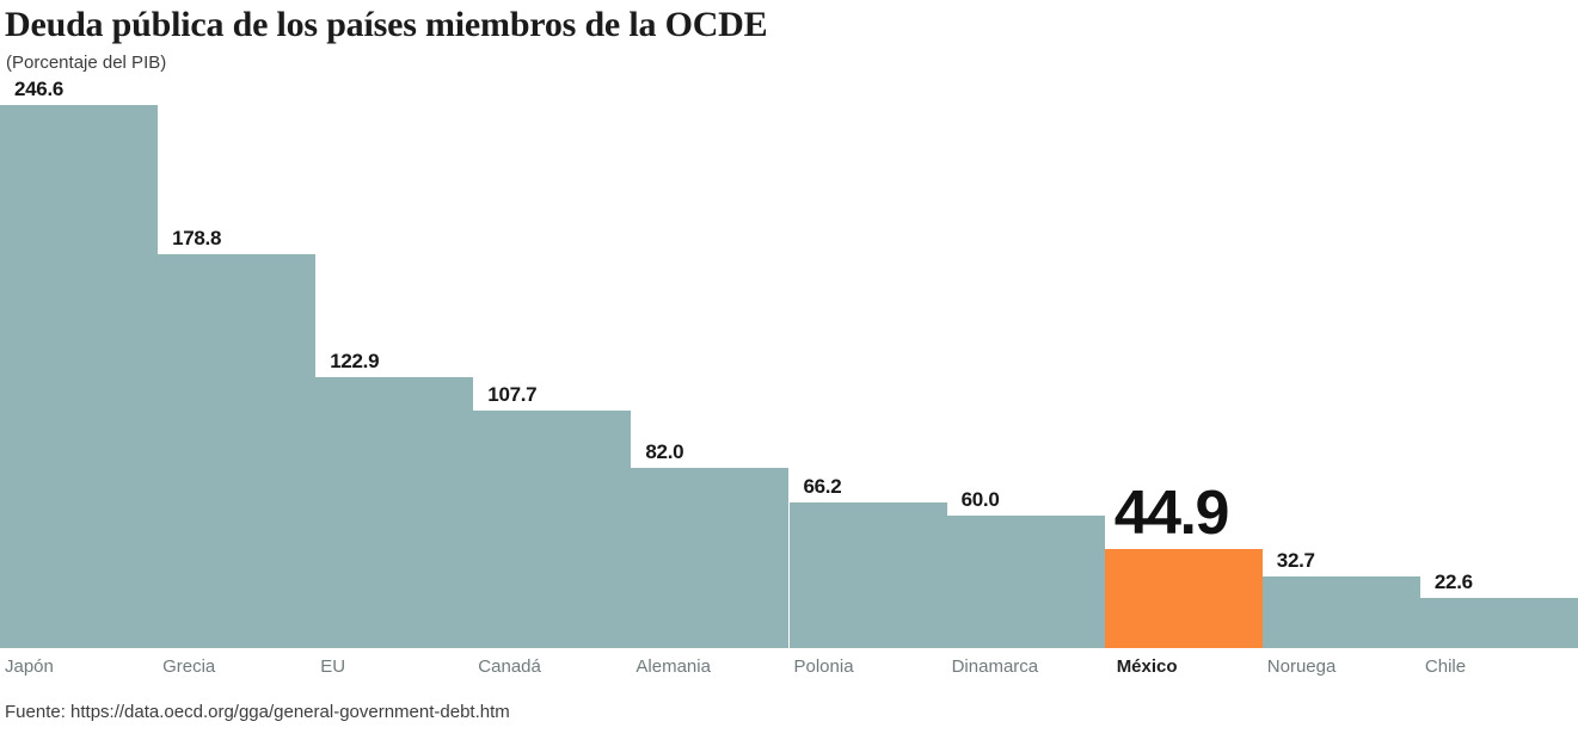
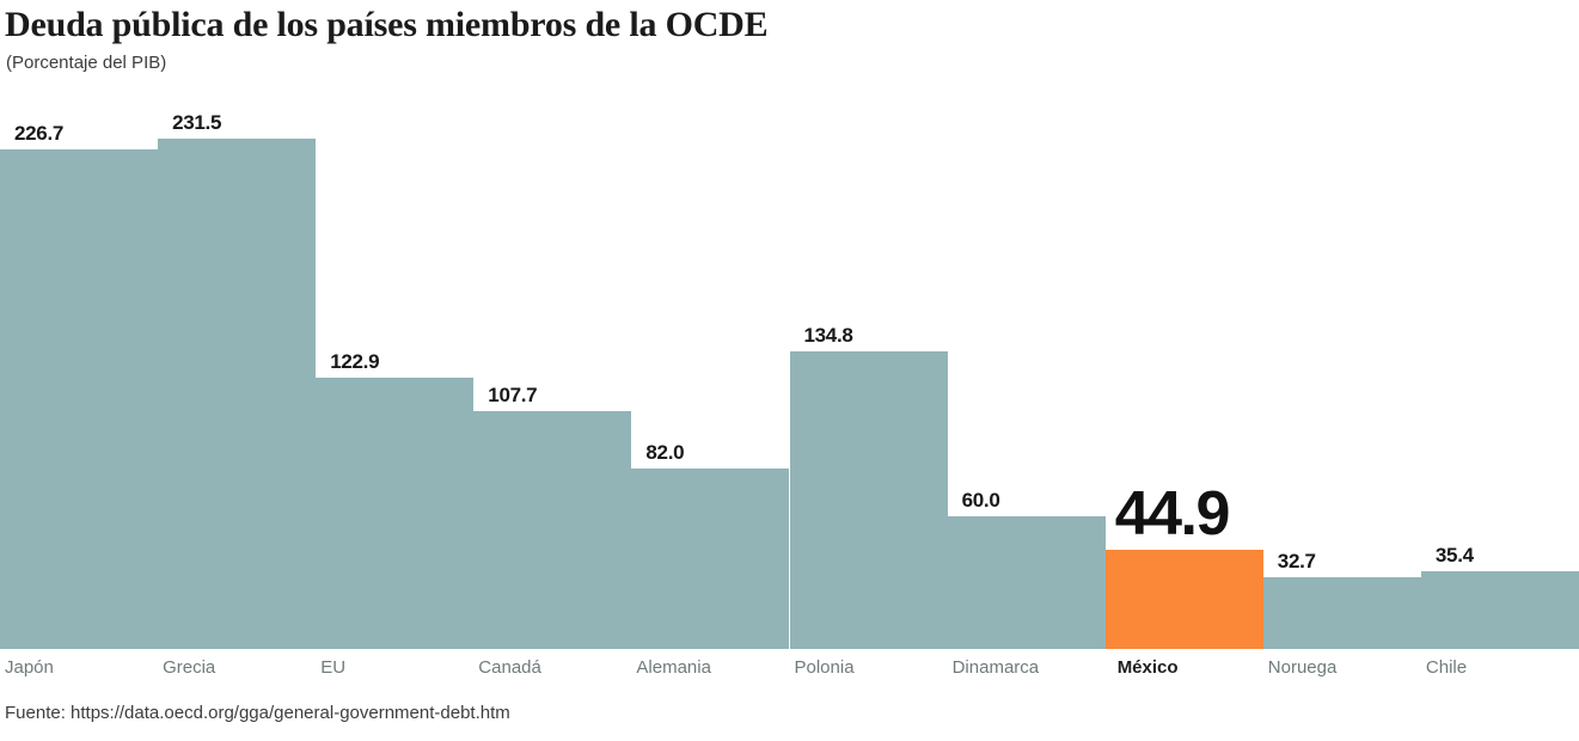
Japón: 246.6 -> 226.7
Grecia: 178.8 -> 231.5
Polonia: 66.2 -> 134.8
Chile: 22.6 -> 35.4
